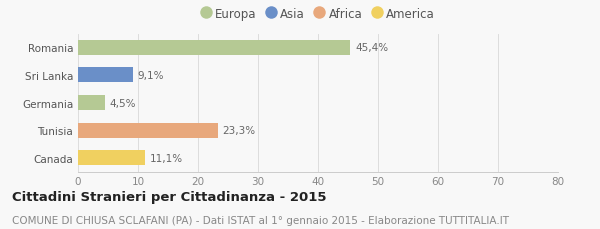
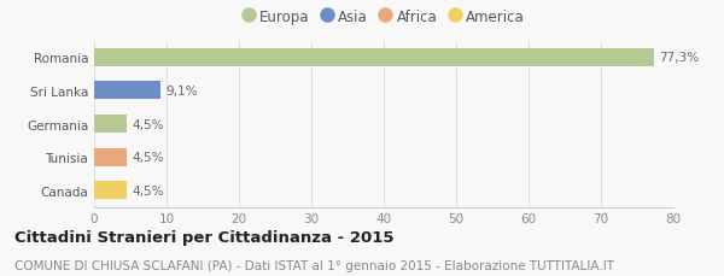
Romania: 45,4% -> 77,3%
Tunisia: 23,3% -> 4,5%
Canada: 11,1% -> 4,5%
